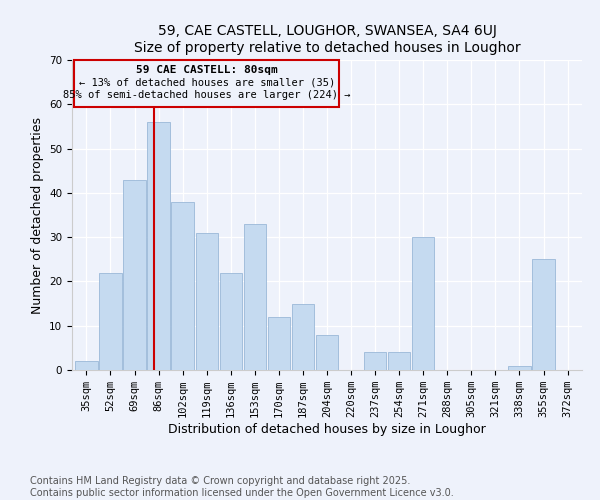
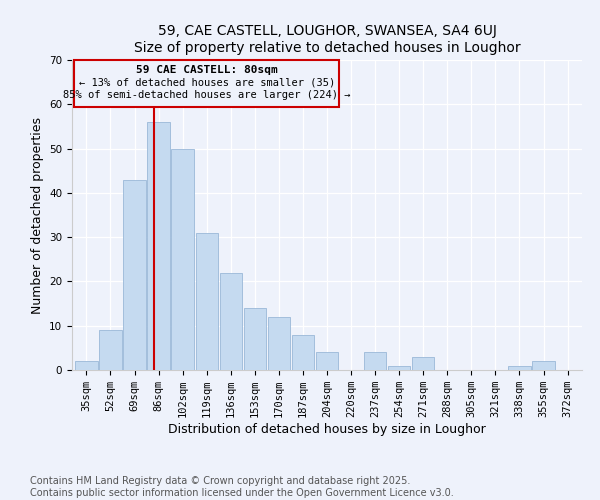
52sqm: 22 -> 9
102sqm: 38 -> 50
153sqm: 33 -> 14
187sqm: 15 -> 8
204sqm: 8 -> 4
254sqm: 4 -> 1
271sqm: 30 -> 3
355sqm: 25 -> 2
